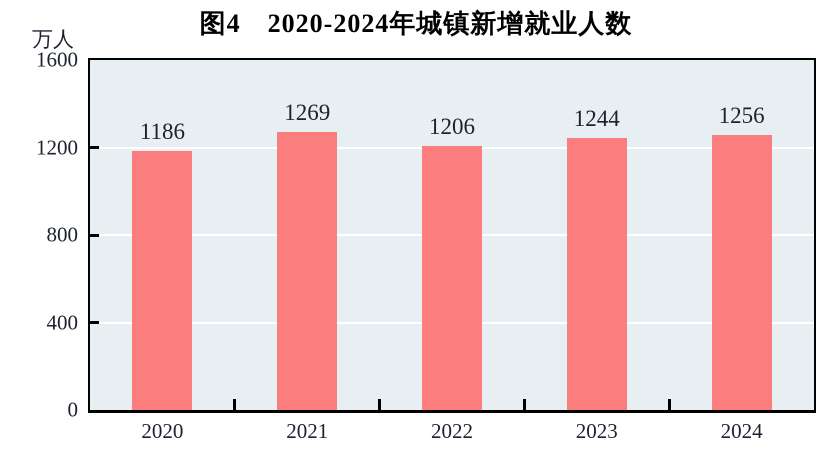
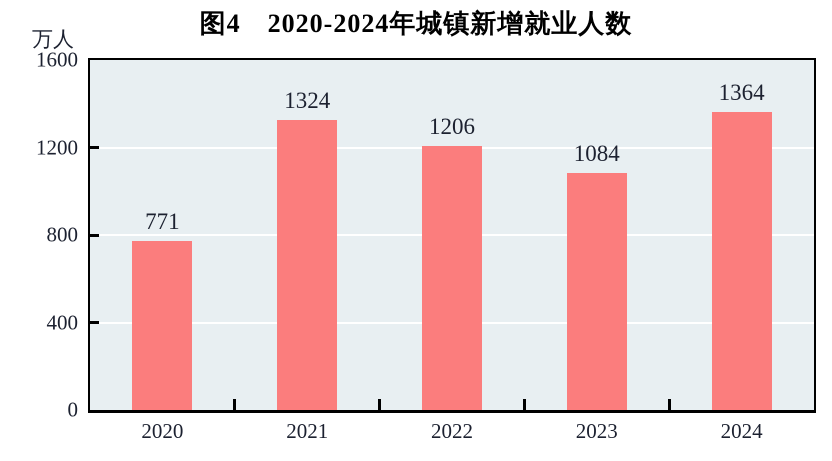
2020: 1186 -> 771
2021: 1269 -> 1324
2023: 1244 -> 1084
2024: 1256 -> 1364
